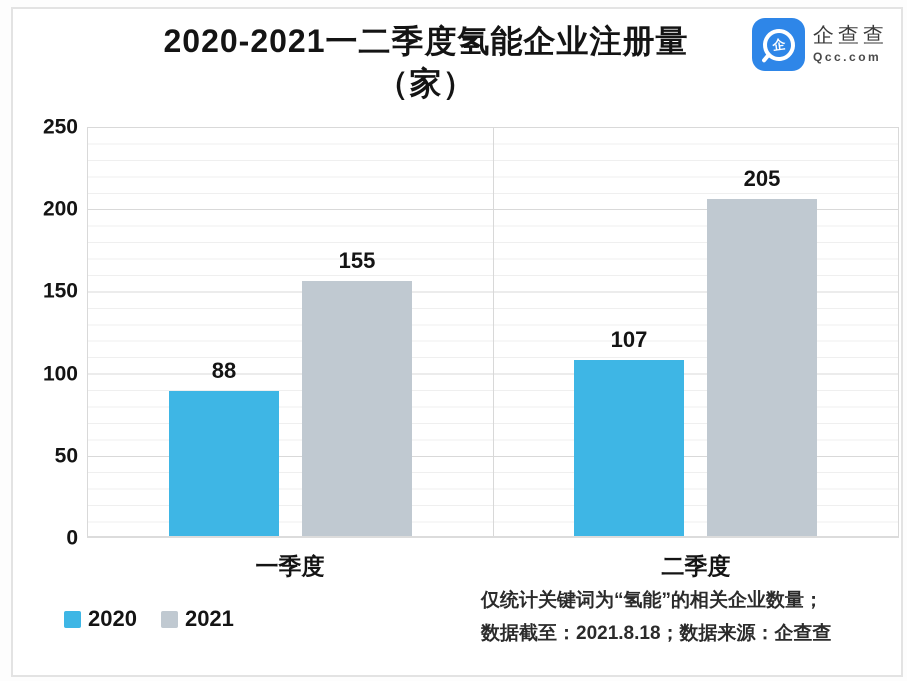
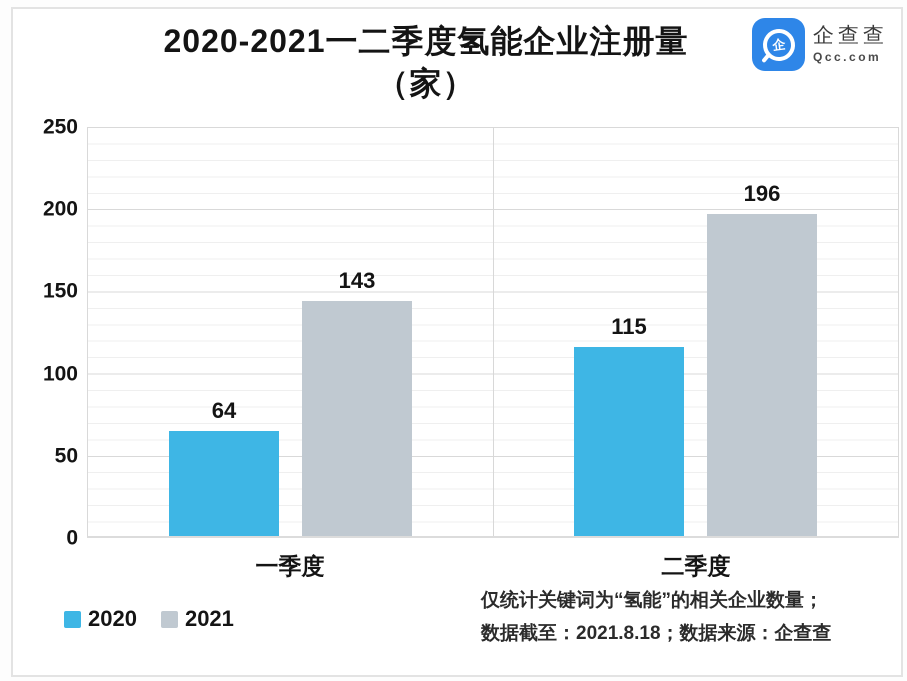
2020/一季度: 88 -> 64
2021/一季度: 155 -> 143
2020/二季度: 107 -> 115
2021/二季度: 205 -> 196
